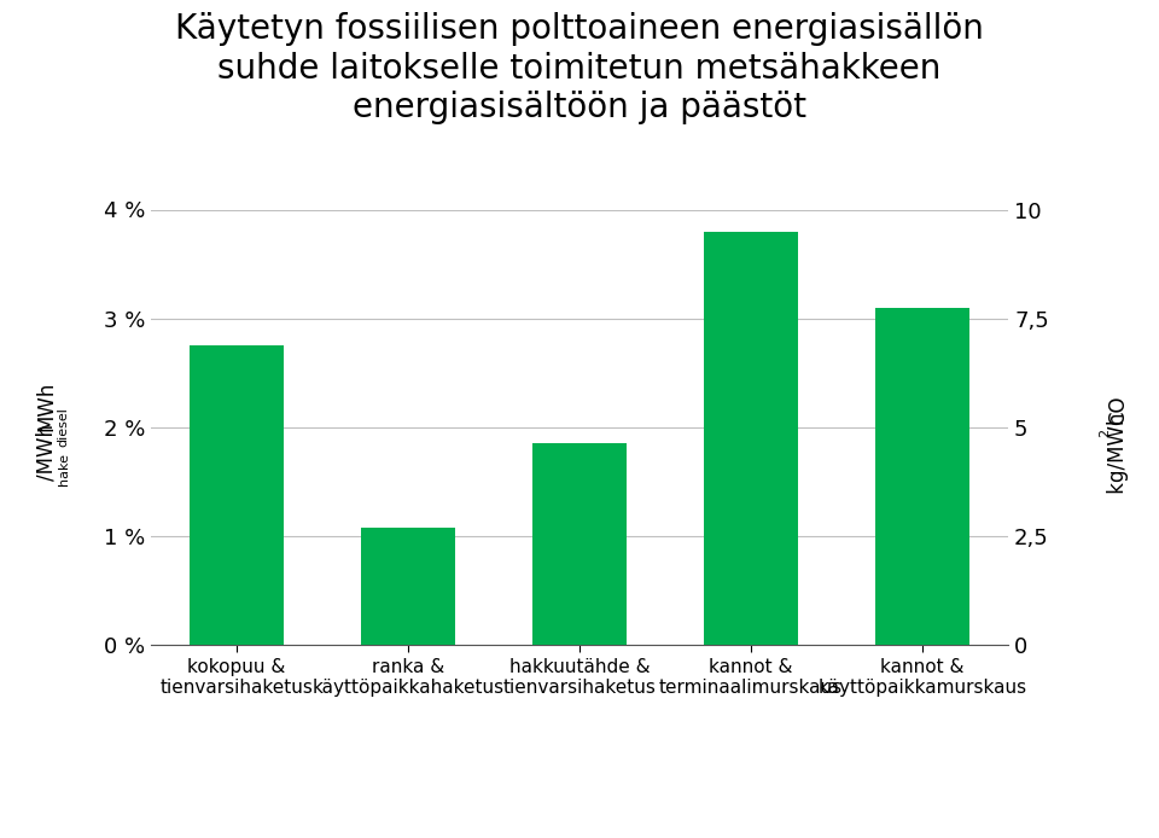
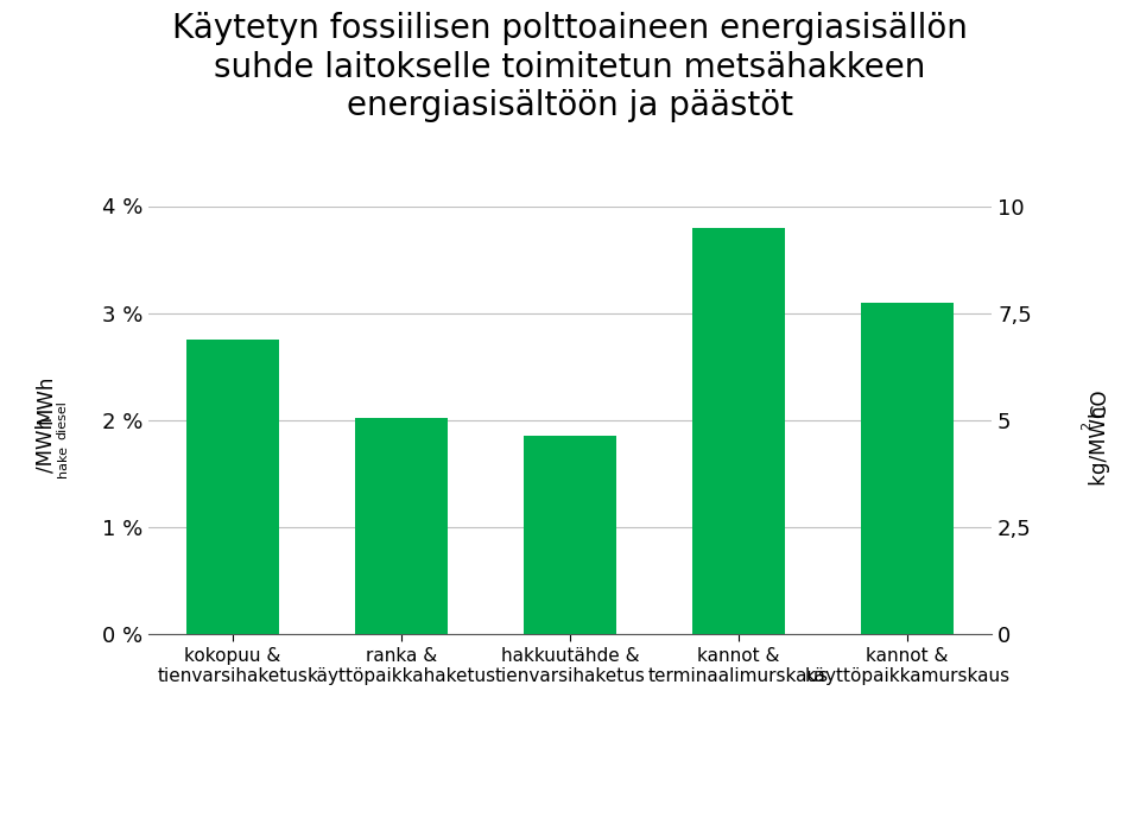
ranka & käyttöpaikkahaketus: 1.08 % -> 2.02 %
